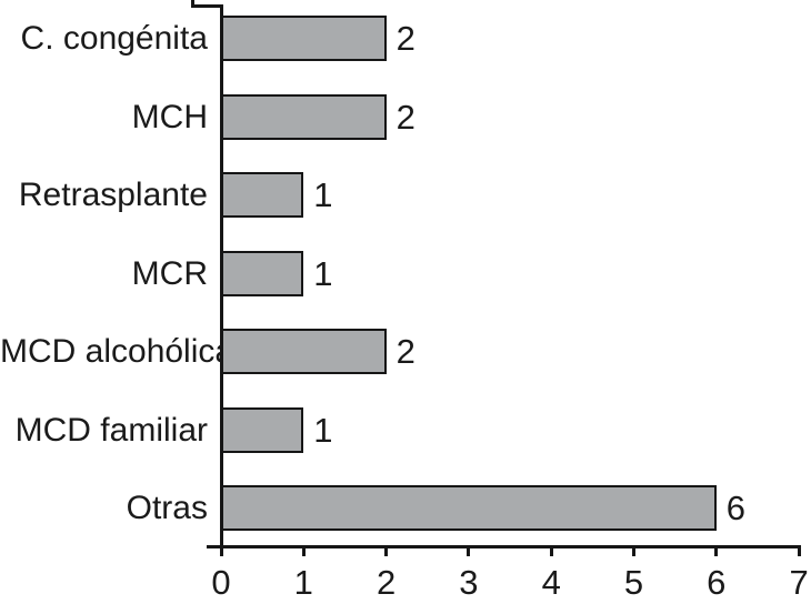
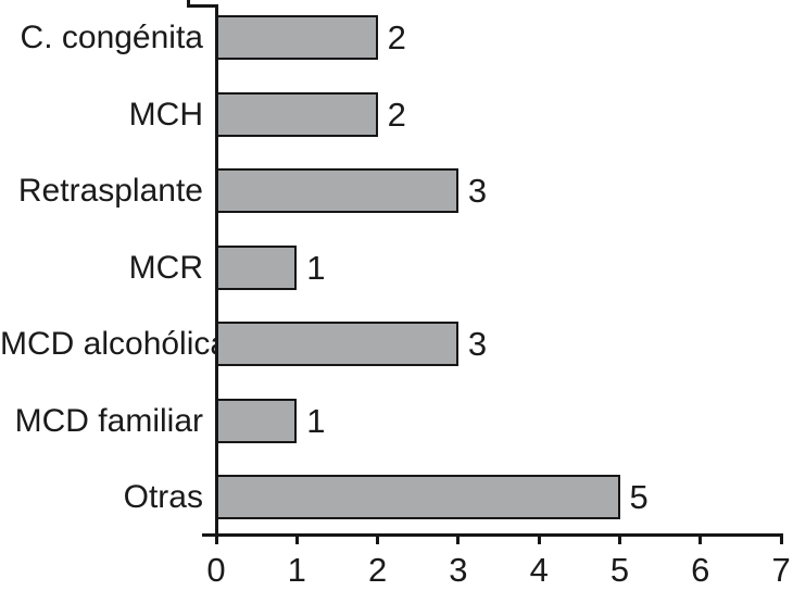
Retrasplante: 1 -> 3
MCD alcohólica: 2 -> 3
Otras: 6 -> 5
